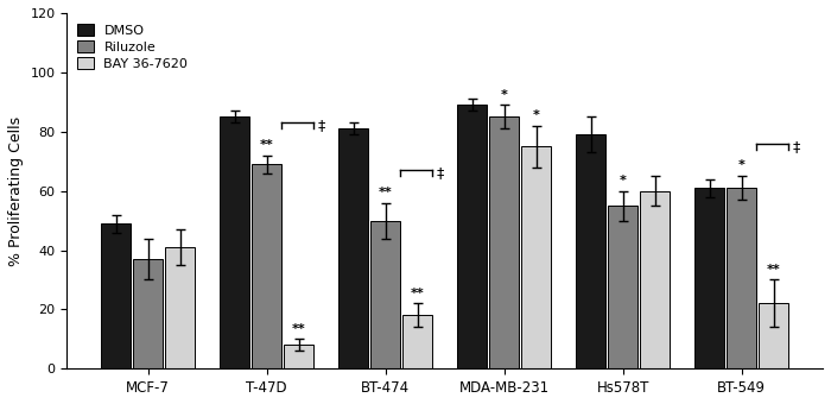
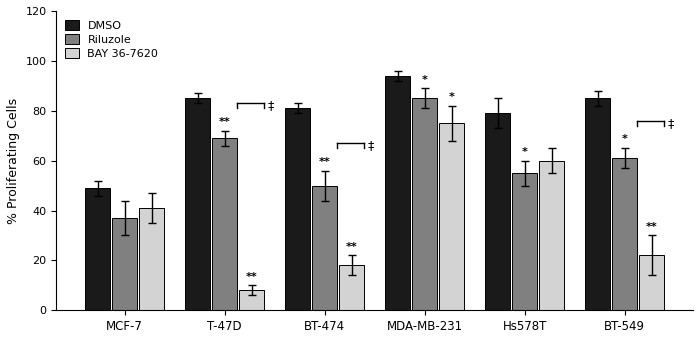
DMSO/MDA-MB-231: 89 -> 94
DMSO/BT-549: 61 -> 85
